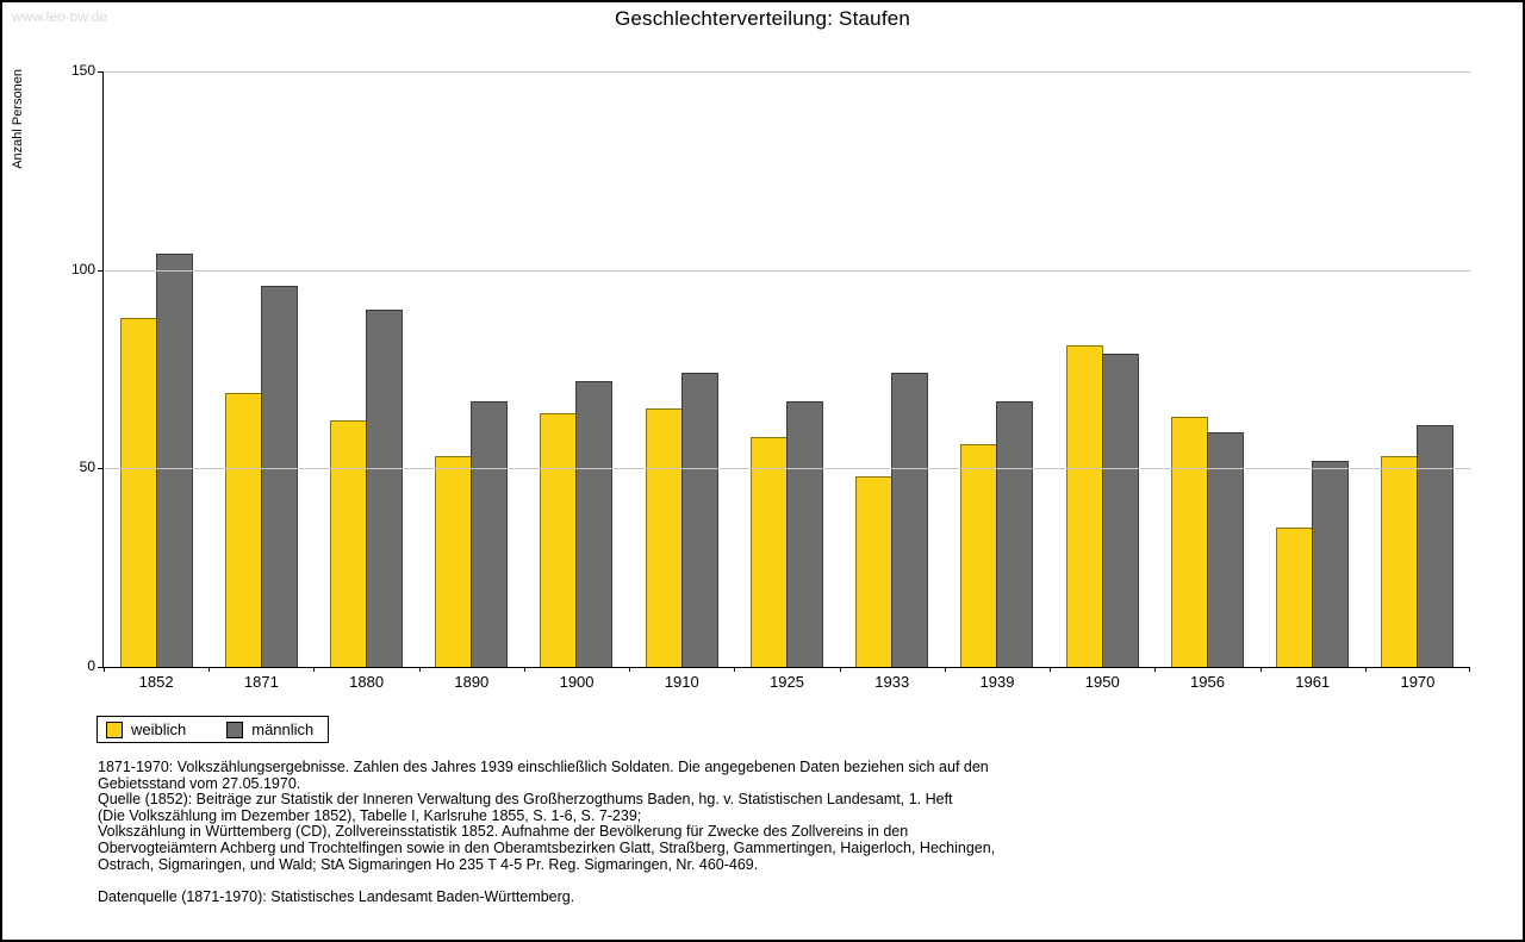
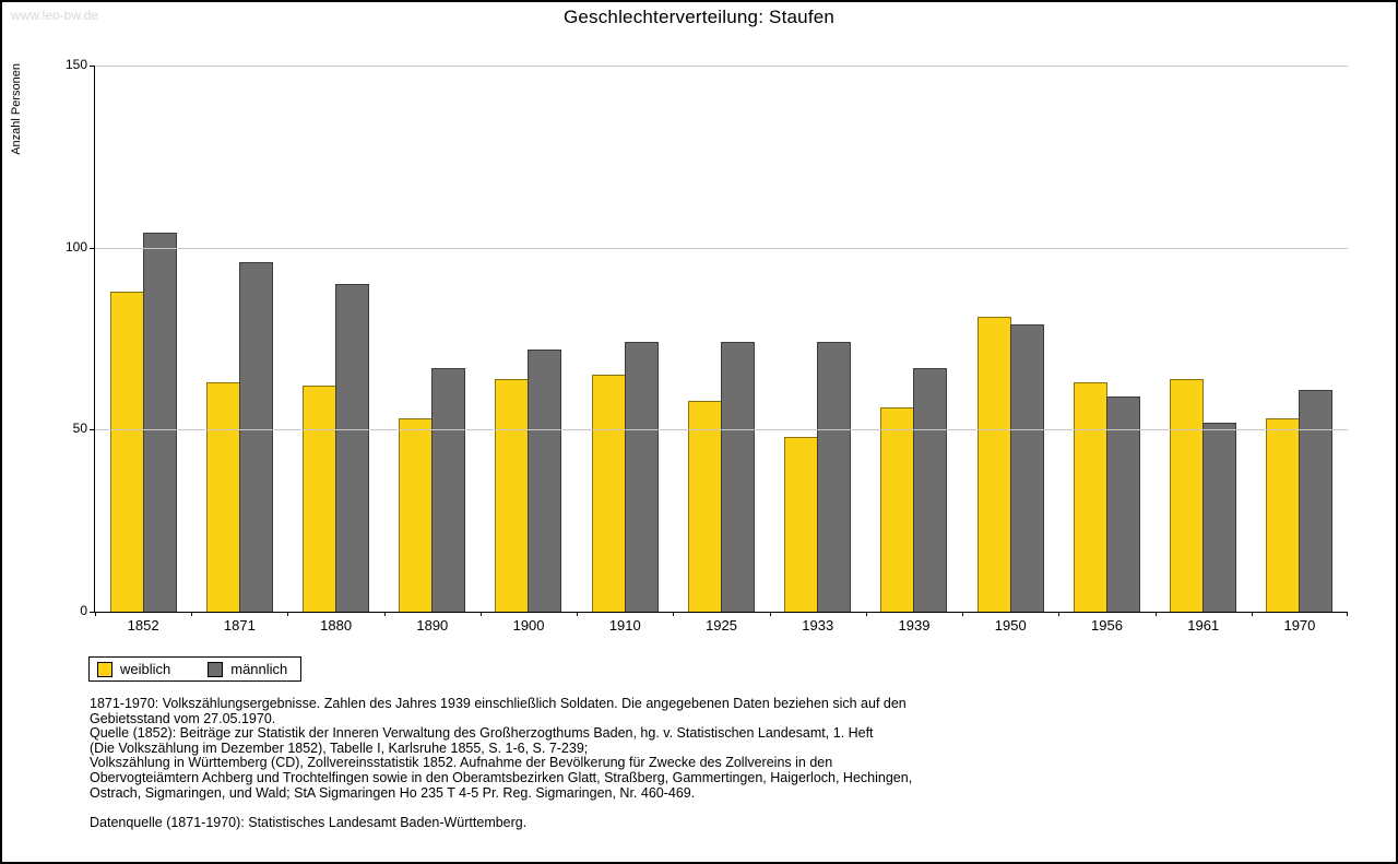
weiblich/1871: 69 -> 63
männlich/1925: 67 -> 74
weiblich/1961: 35 -> 64
